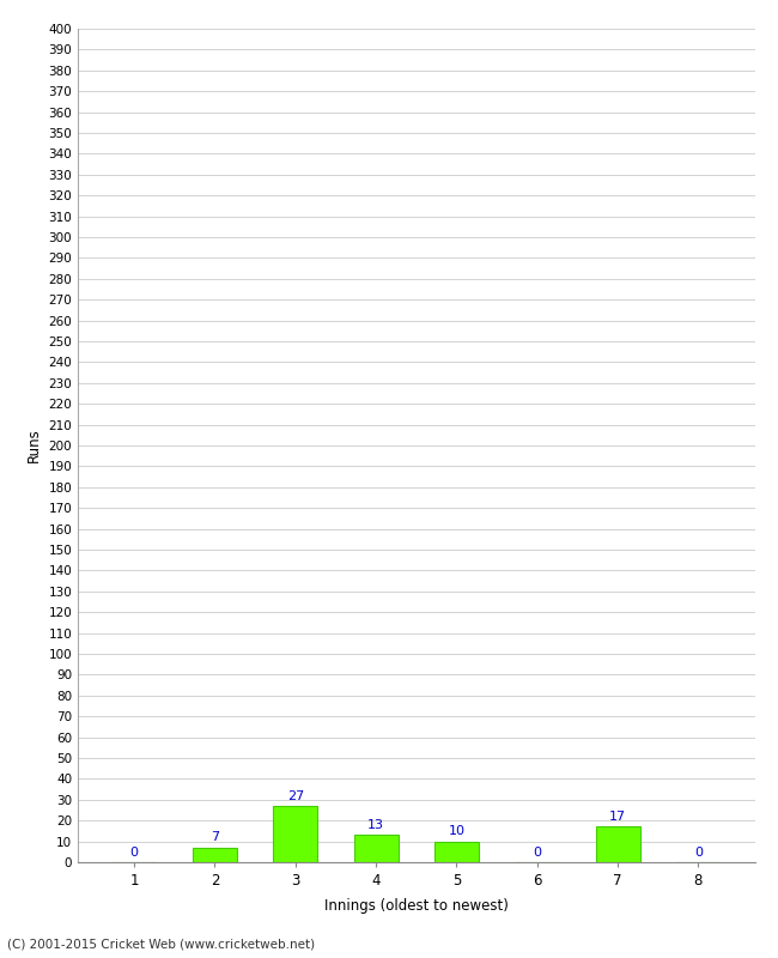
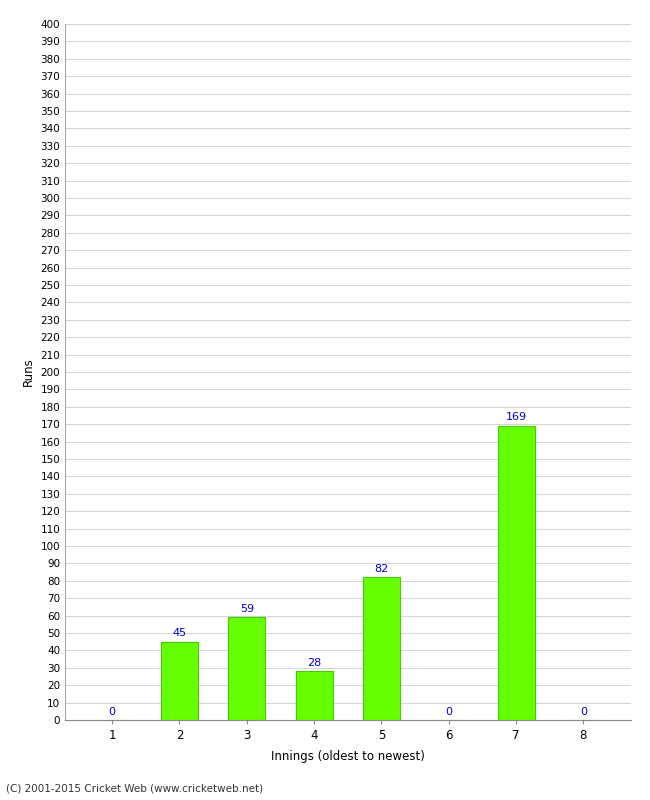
2: 7 -> 45
3: 27 -> 59
4: 13 -> 28
5: 10 -> 82
7: 17 -> 169
